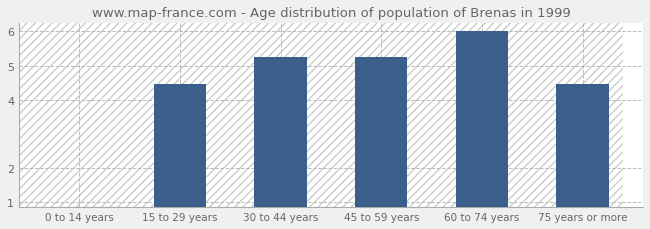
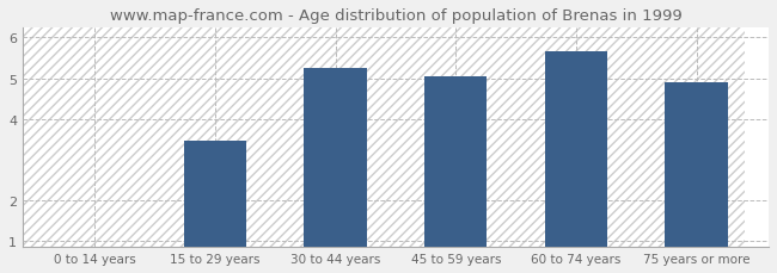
15 to 29 years: 4.45 -> 3.45
45 to 59 years: 5.25 -> 5.05
60 to 74 years: 6.00 -> 5.65
75 years or more: 4.45 -> 4.90
